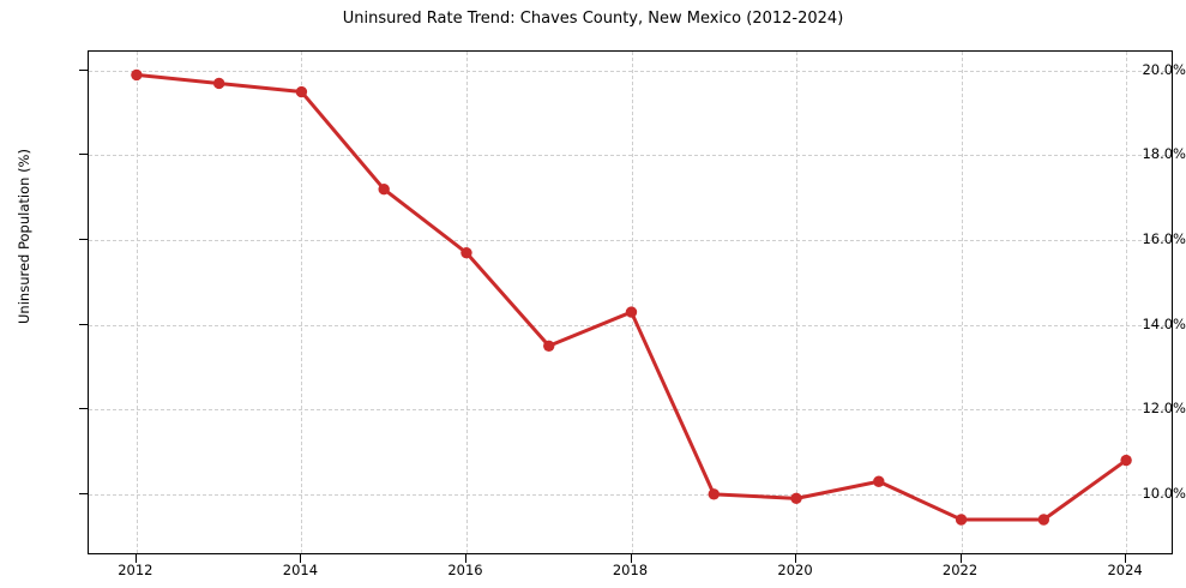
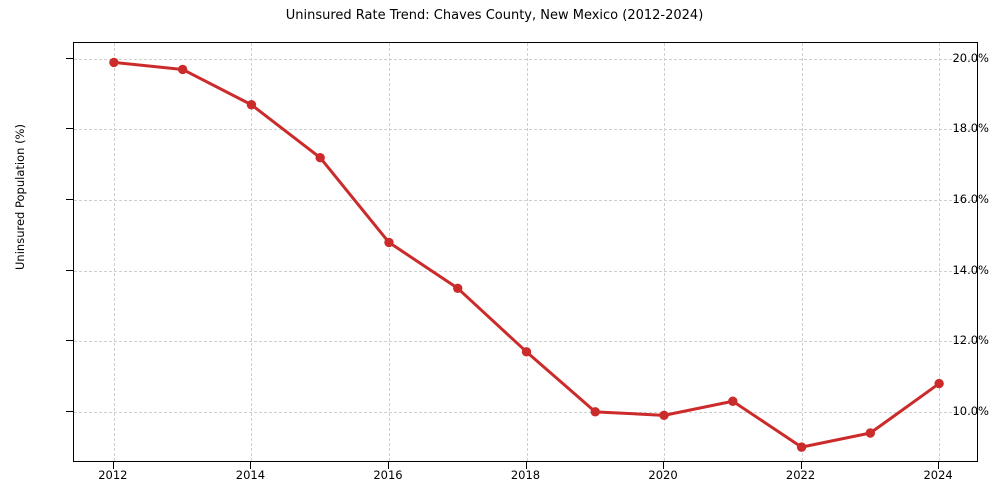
2014: 19.5% -> 18.7%
2016: 15.7% -> 14.8%
2018: 14.3% -> 11.7%
2022: 9.4% -> 9.0%
